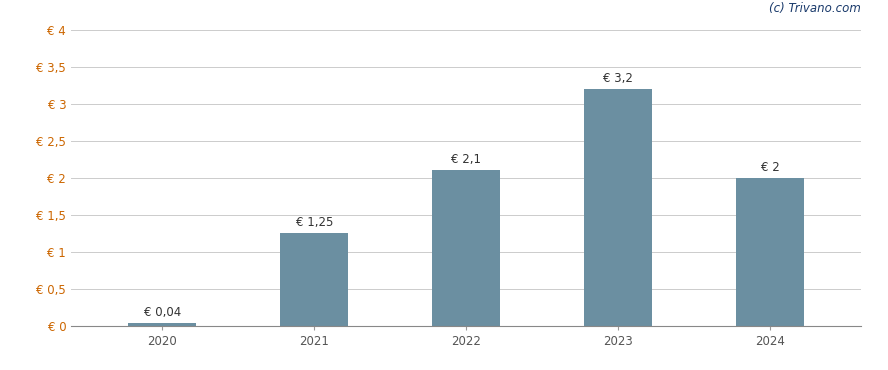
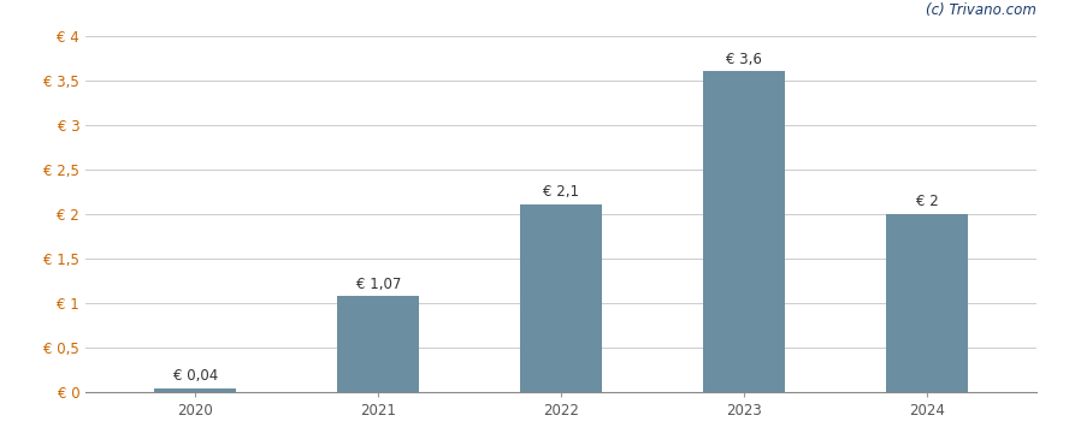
2021: 1,25 -> 1,07
2023: 3,2 -> 3,6
